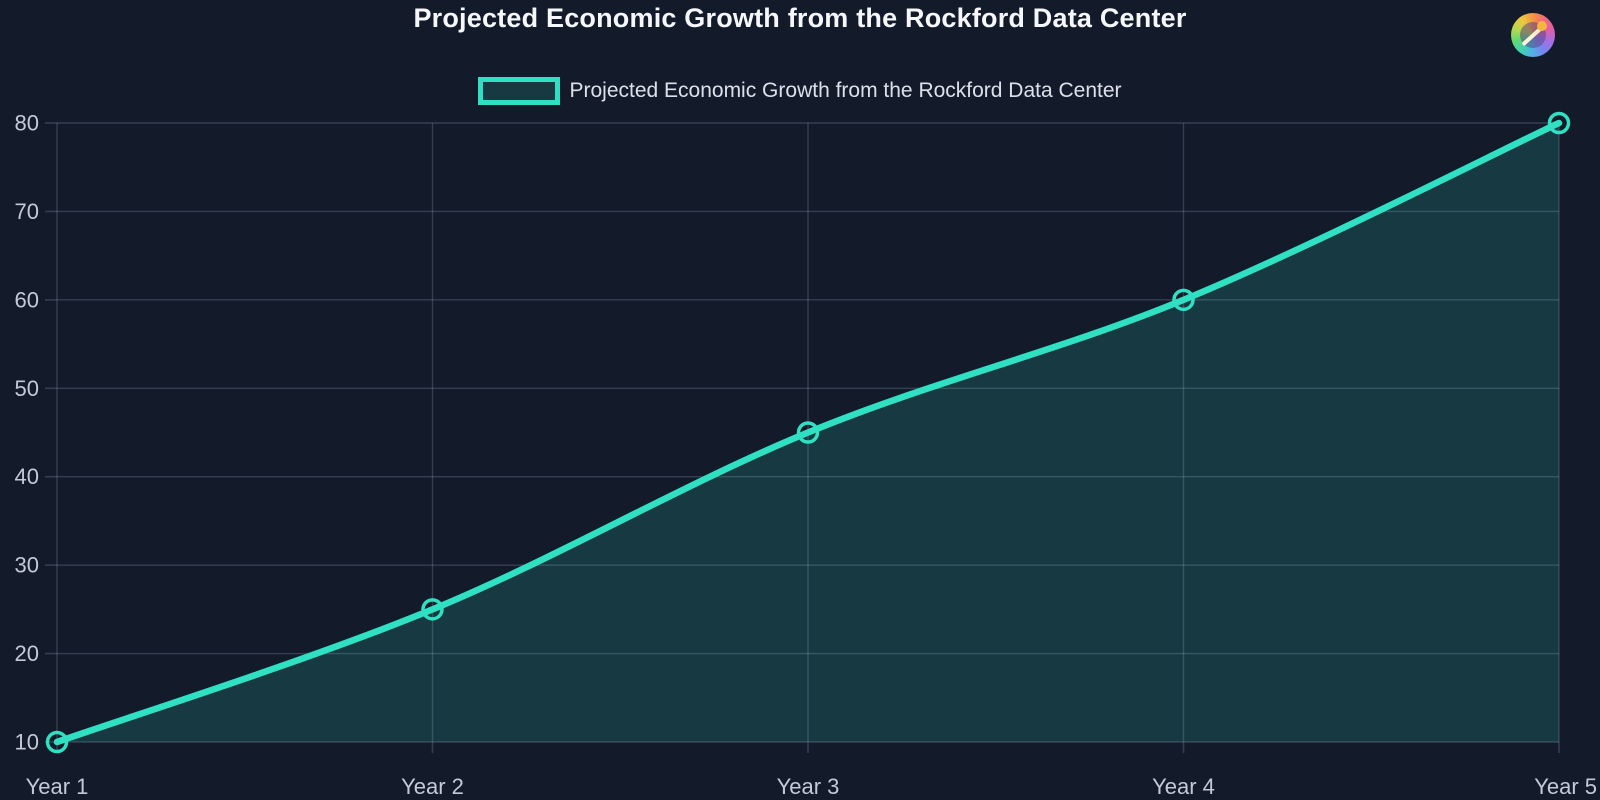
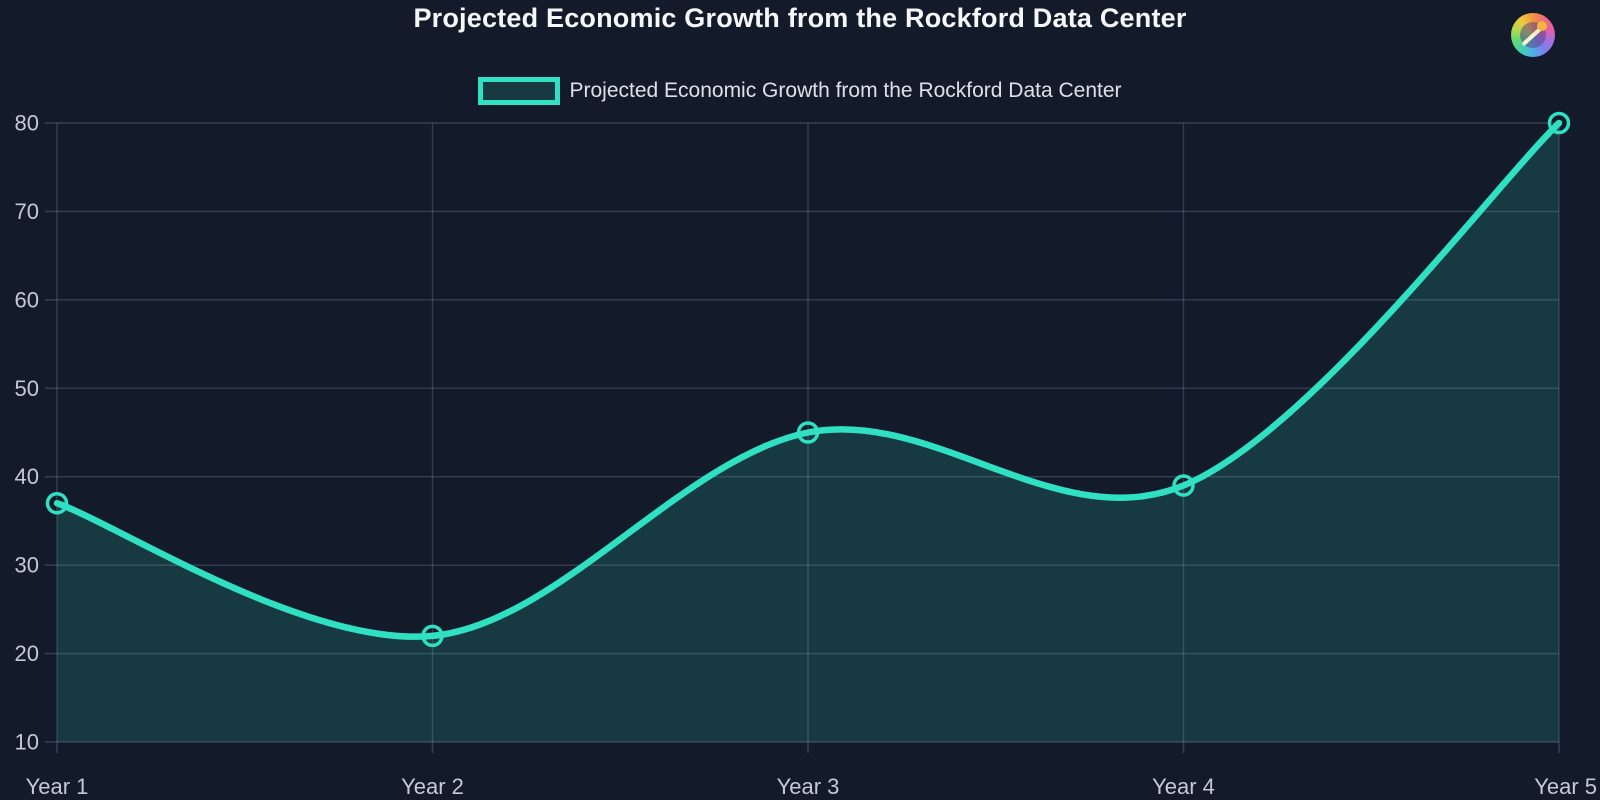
Year 1: 10 -> 37
Year 2: 25 -> 22
Year 4: 60 -> 39
